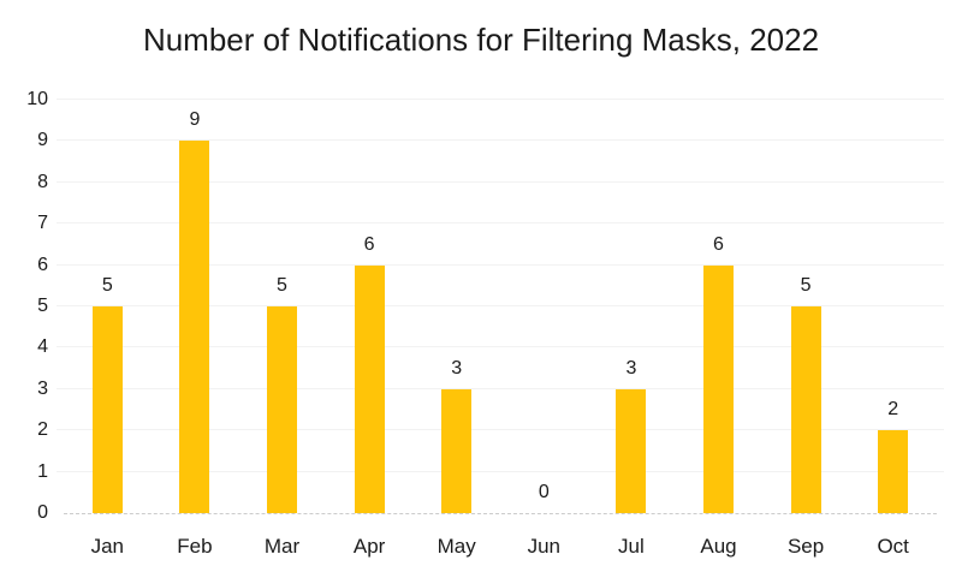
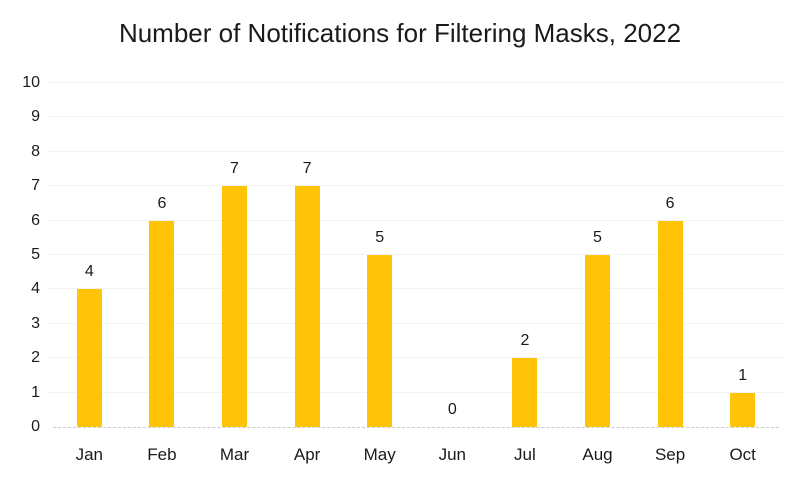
Jan: 5 -> 4
Feb: 9 -> 6
Mar: 5 -> 7
Apr: 6 -> 7
May: 3 -> 5
Jul: 3 -> 2
Aug: 6 -> 5
Sep: 5 -> 6
Oct: 2 -> 1
